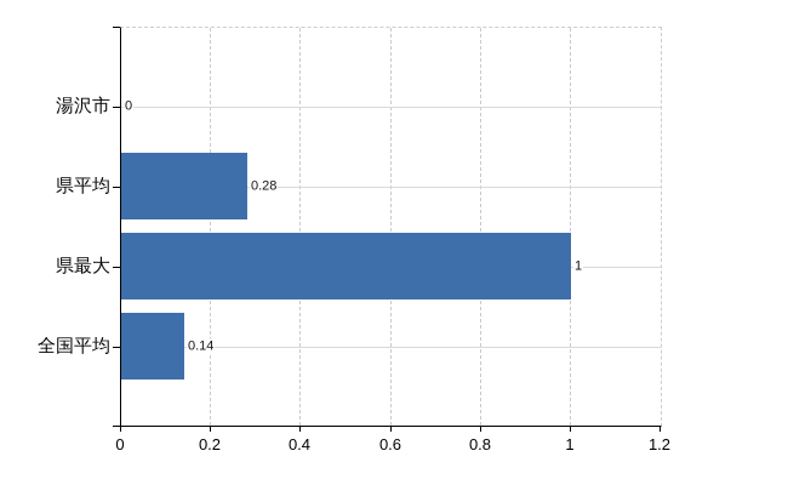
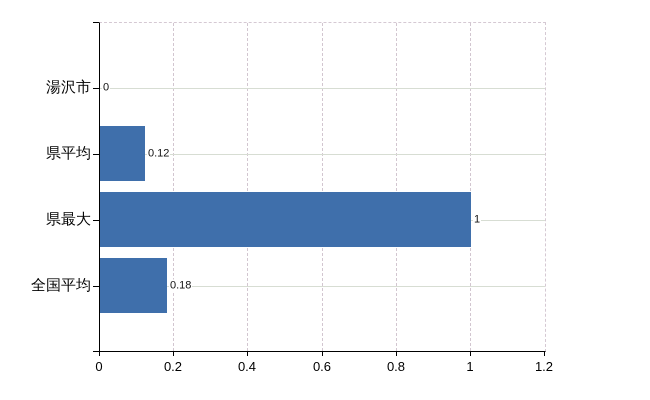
県平均: 0.28 -> 0.12
全国平均: 0.14 -> 0.18
